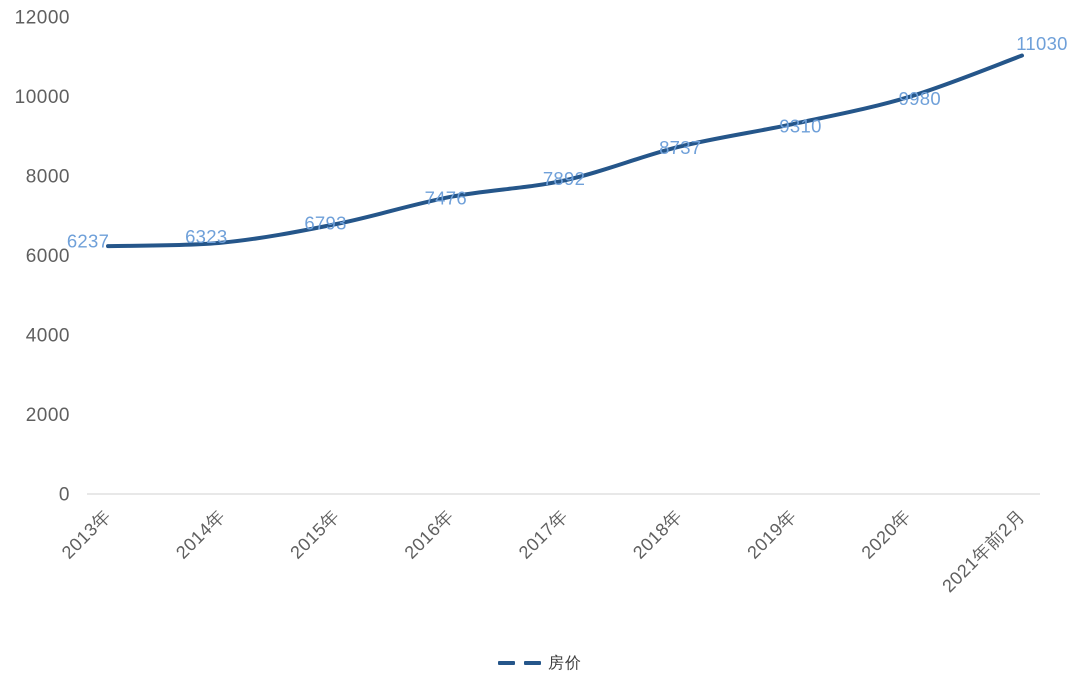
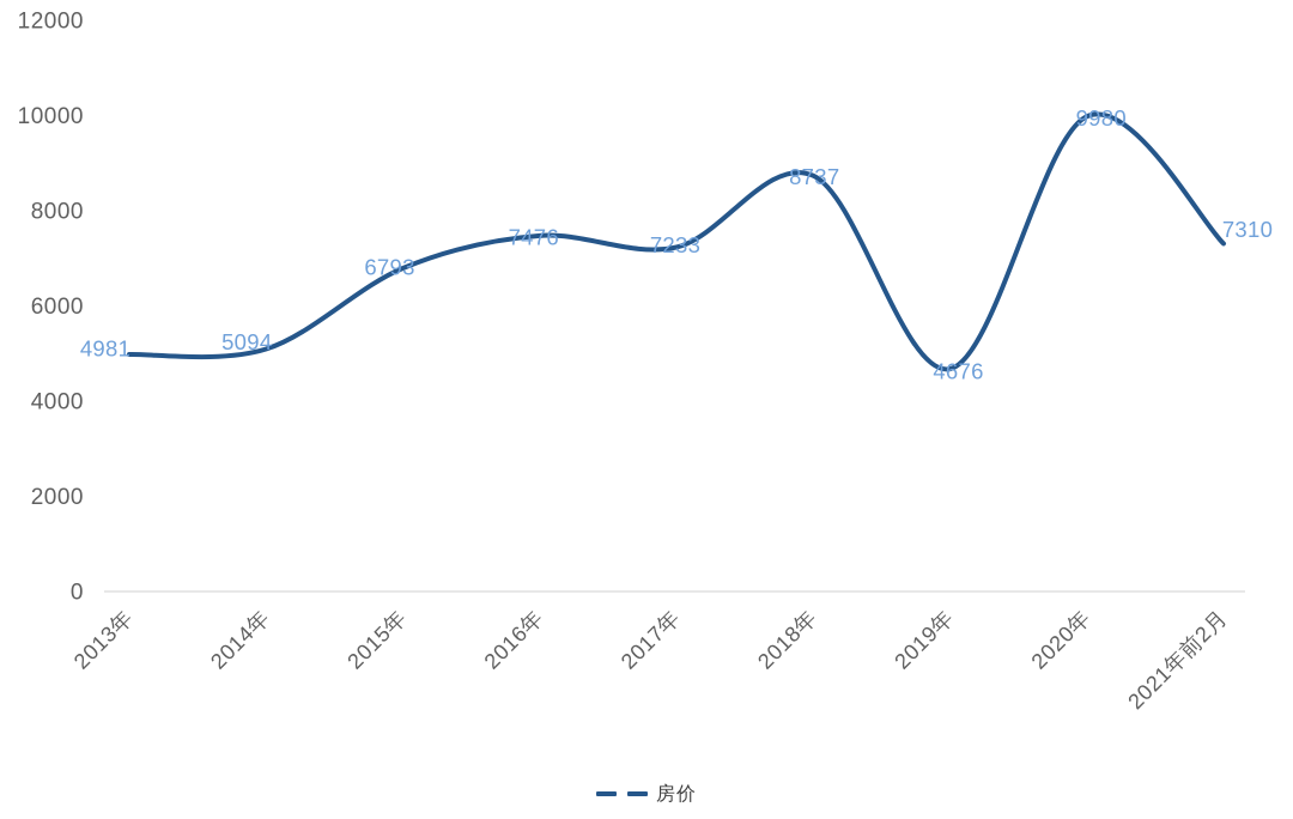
2013年: 6237 -> 4981
2014年: 6323 -> 5094
2017年: 7892 -> 7233
2019年: 9310 -> 4676
2021年前2月: 11030 -> 7310
